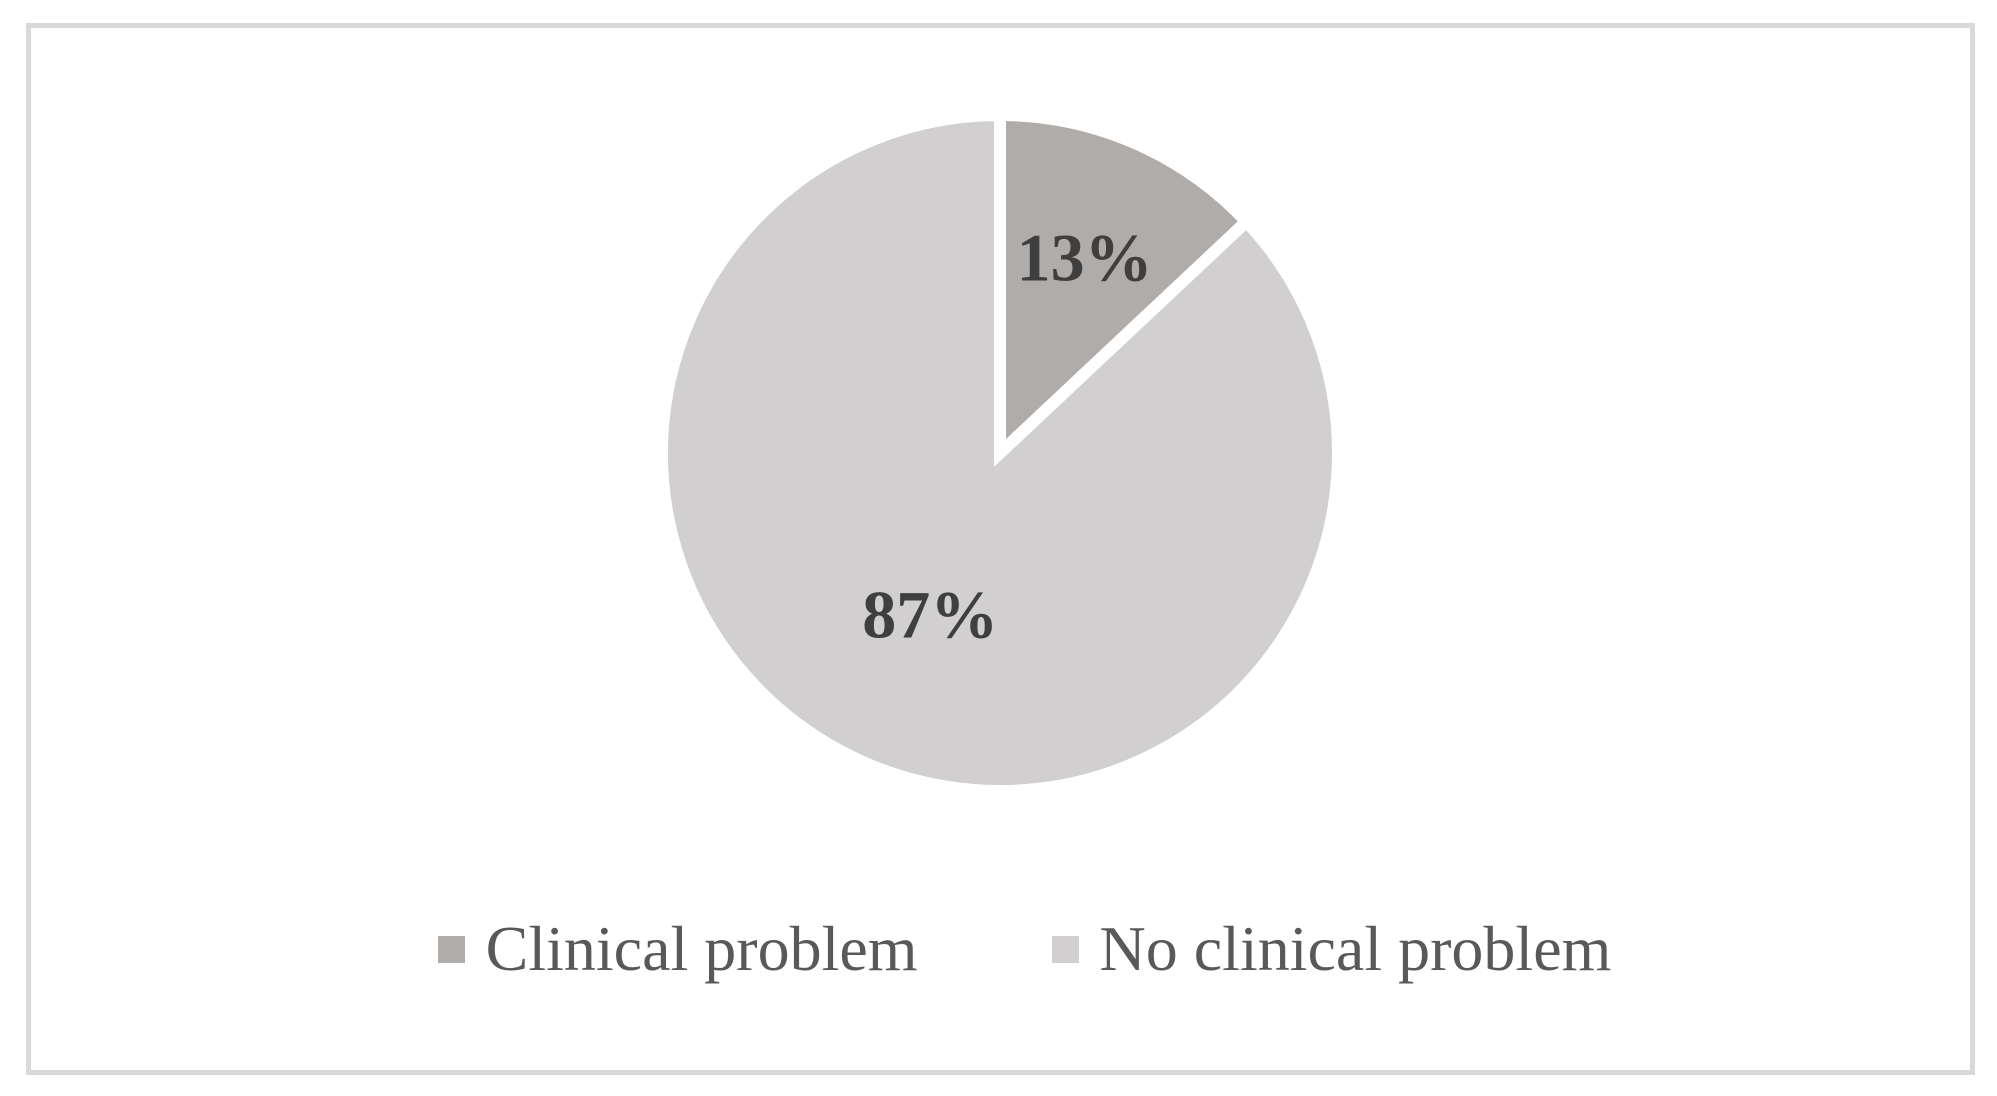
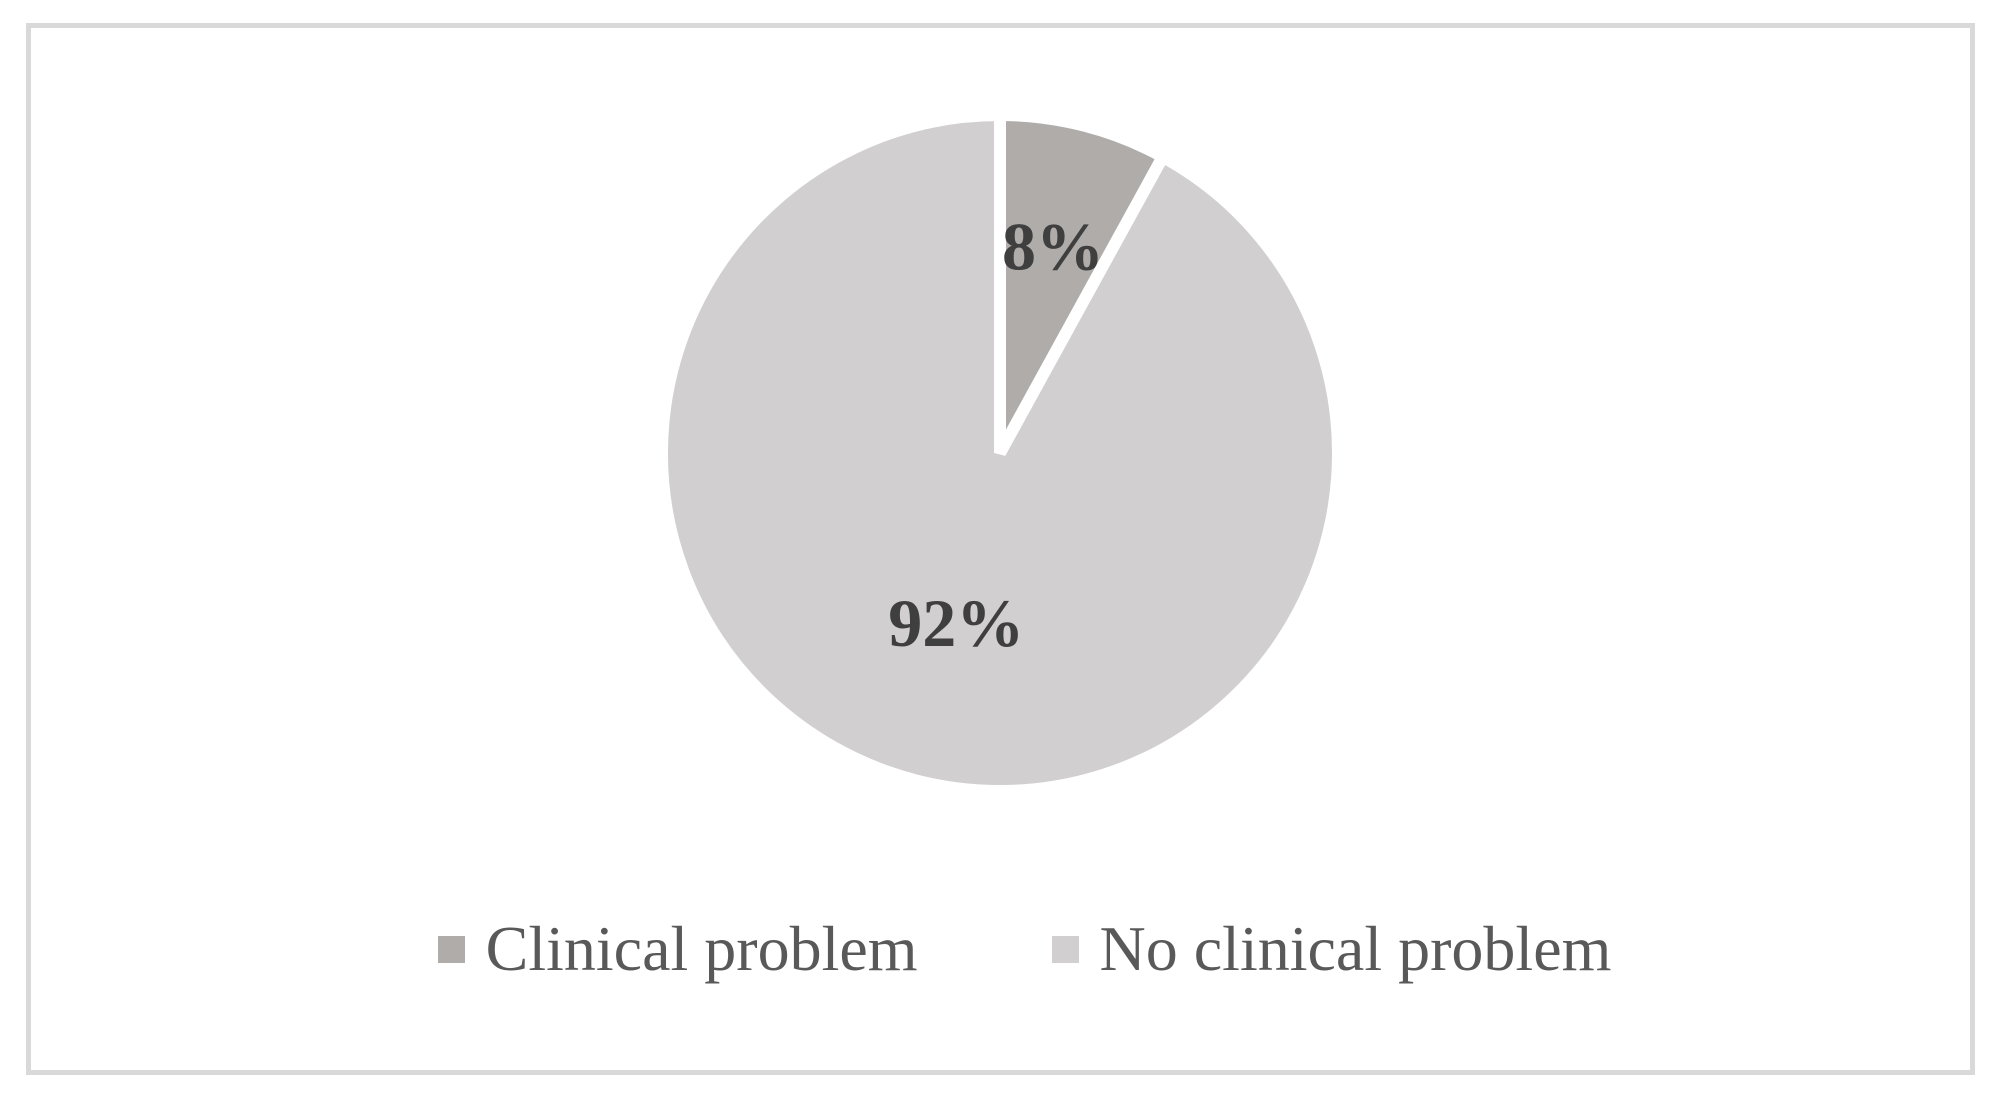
Clinical problem: 13% -> 8%
No clinical problem: 87% -> 92%
